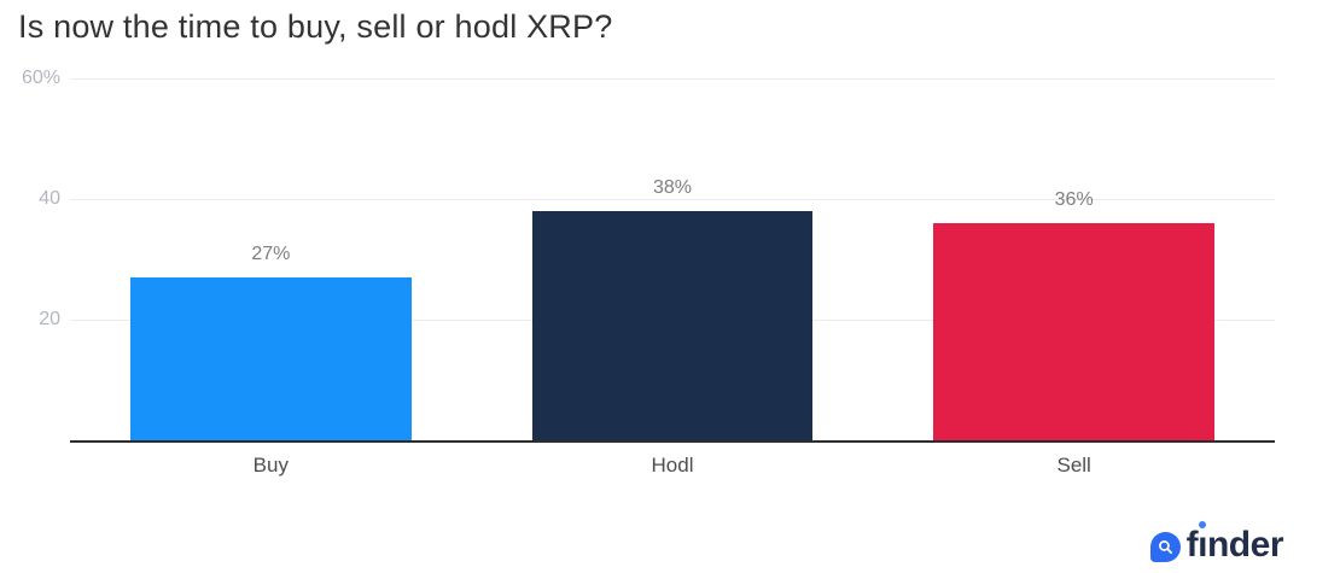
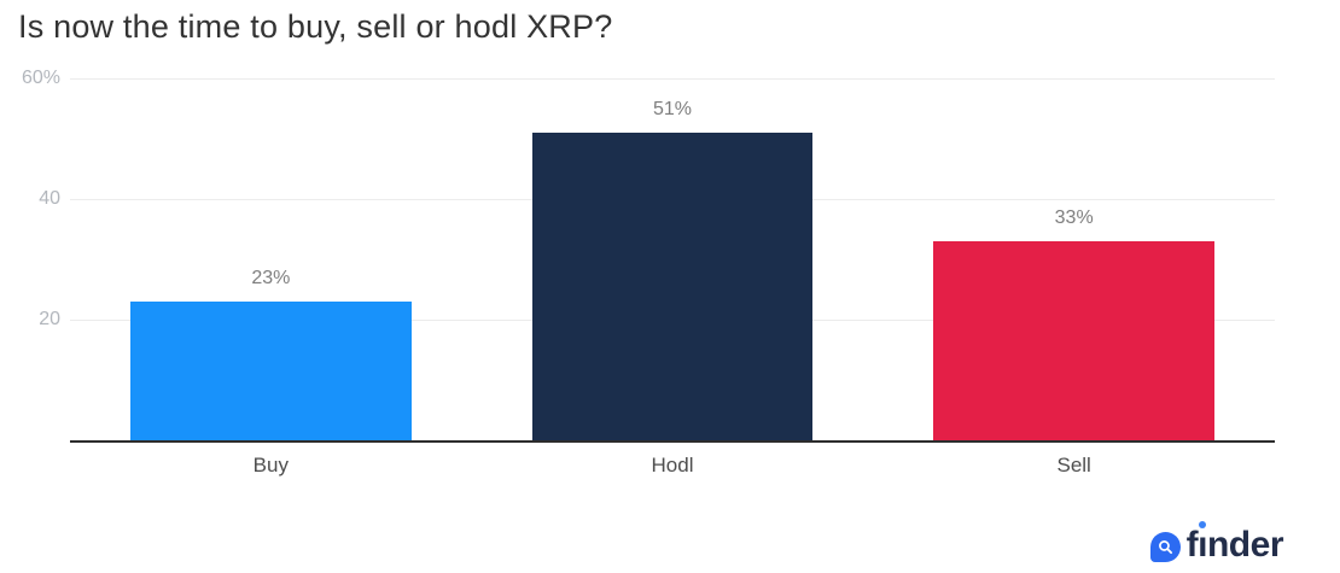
Buy: 27% -> 23%
Hodl: 38% -> 51%
Sell: 36% -> 33%
